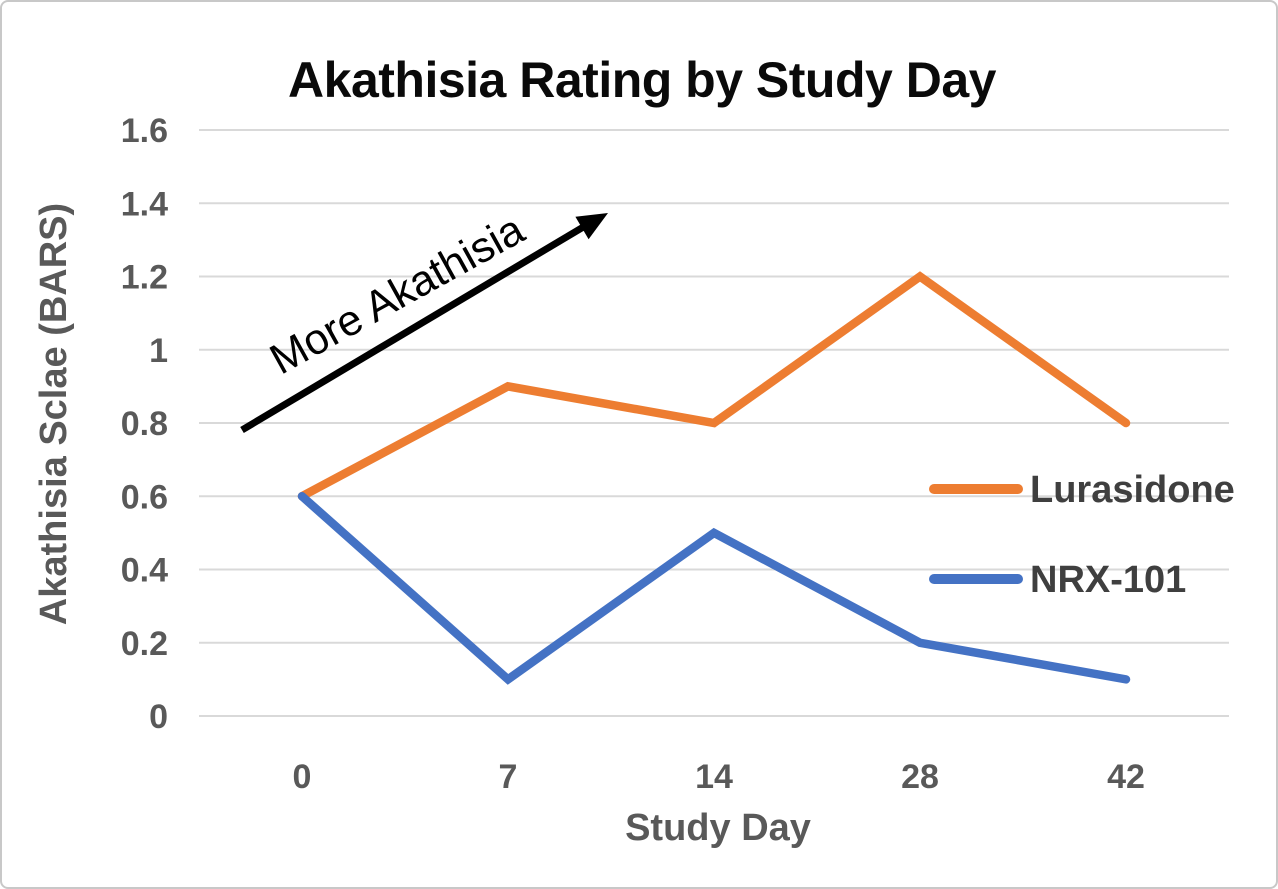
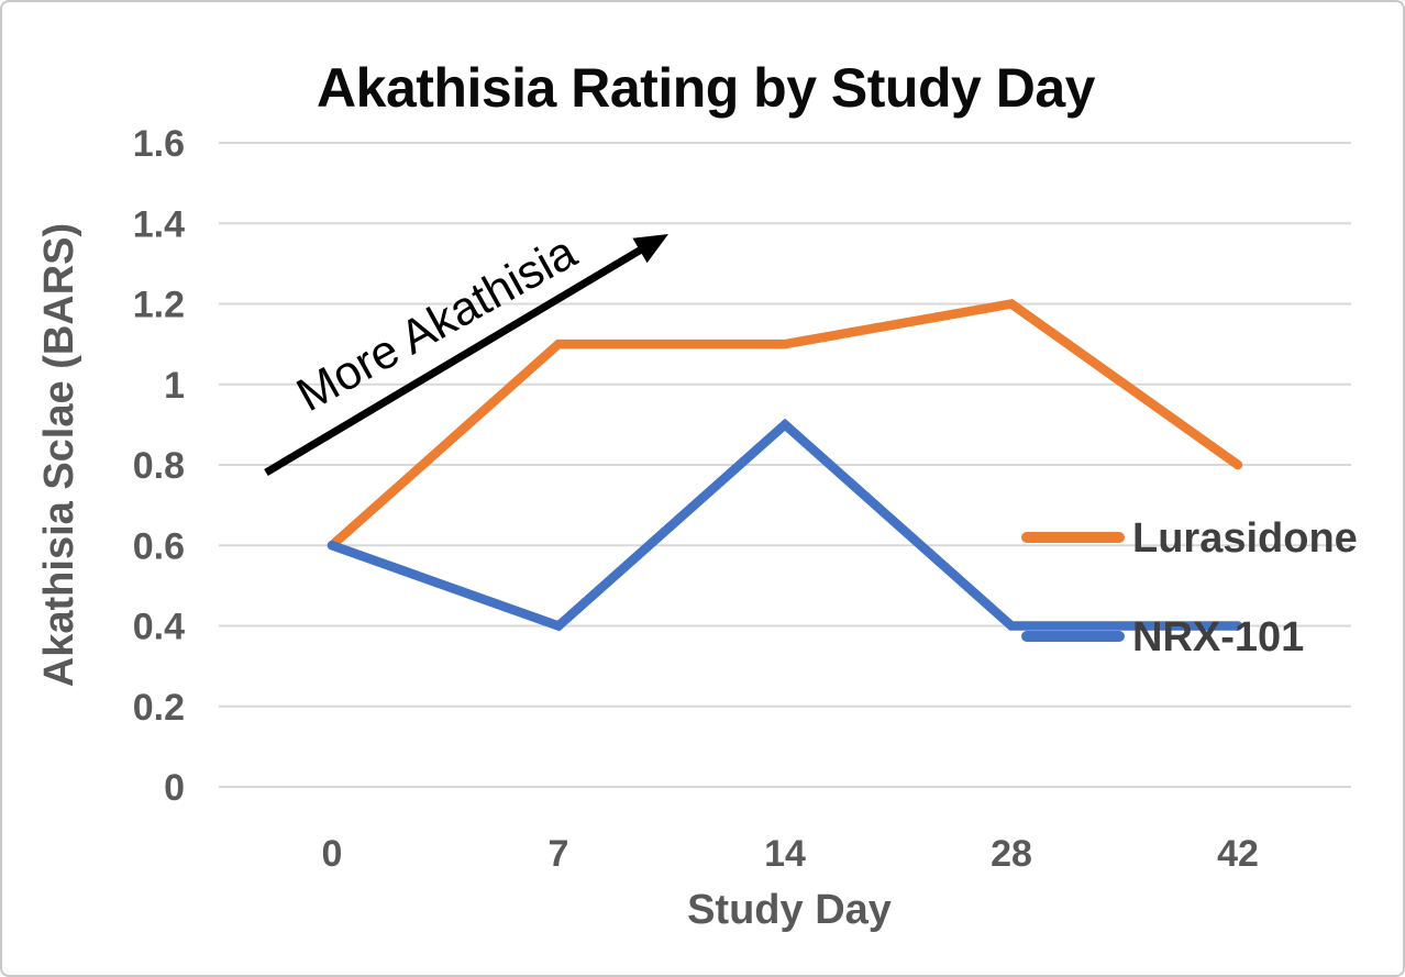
Lurasidone/7: 0.9 -> 1.1
NRX-101/7: 0.1 -> 0.4
Lurasidone/14: 0.8 -> 1.1
NRX-101/14: 0.5 -> 0.9
NRX-101/28: 0.2 -> 0.4
NRX-101/42: 0.1 -> 0.4
